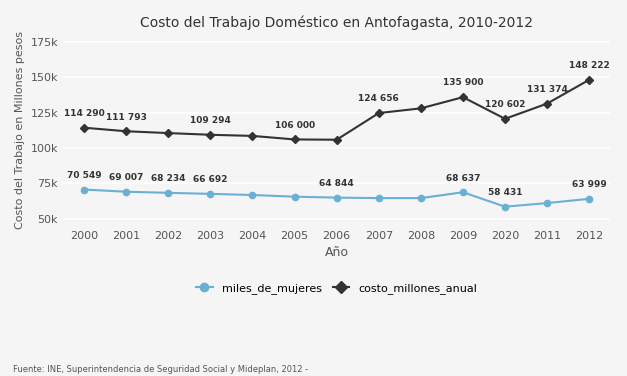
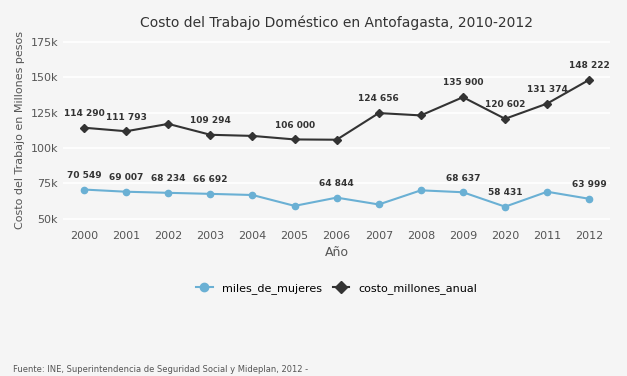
costo_millones_anual/2002: 110k -> 117k
miles_de_mujeres/2005: 66k -> 59k
miles_de_mujeres/2007: 64k -> 60k
miles_de_mujeres/2008: 64k -> 70k
costo_millones_anual/2008: 128k -> 123k
miles_de_mujeres/2011: 61k -> 69k
